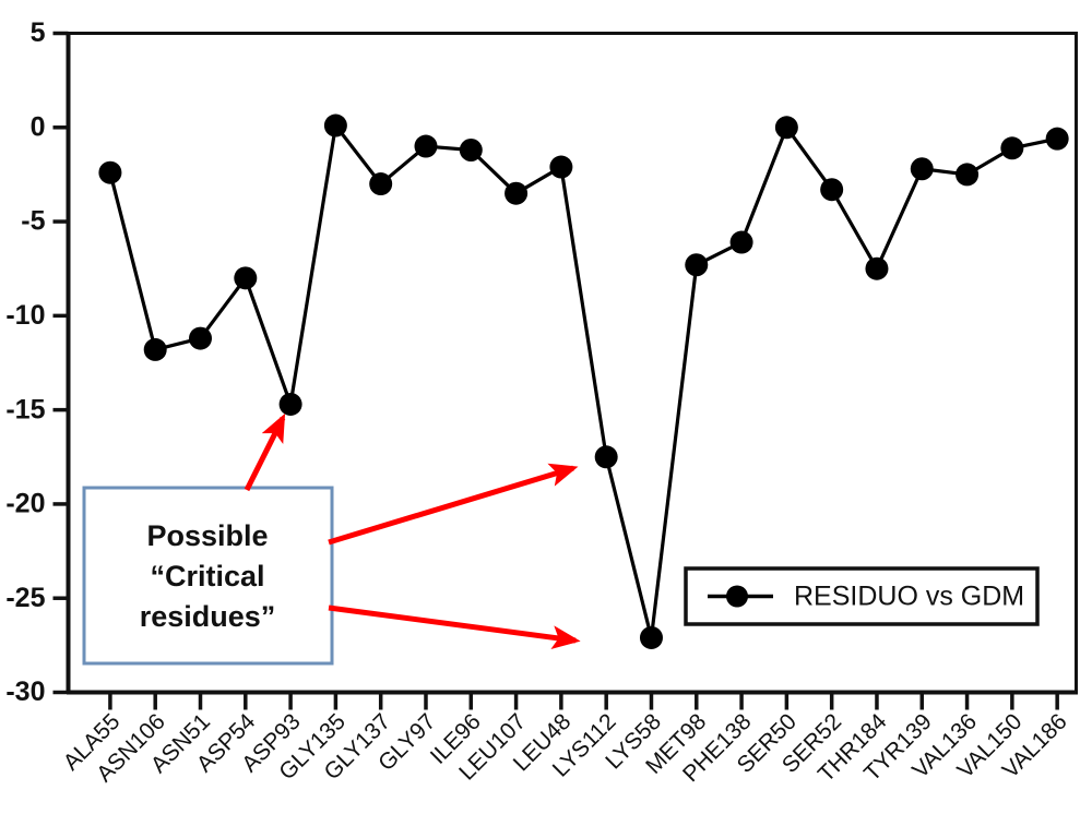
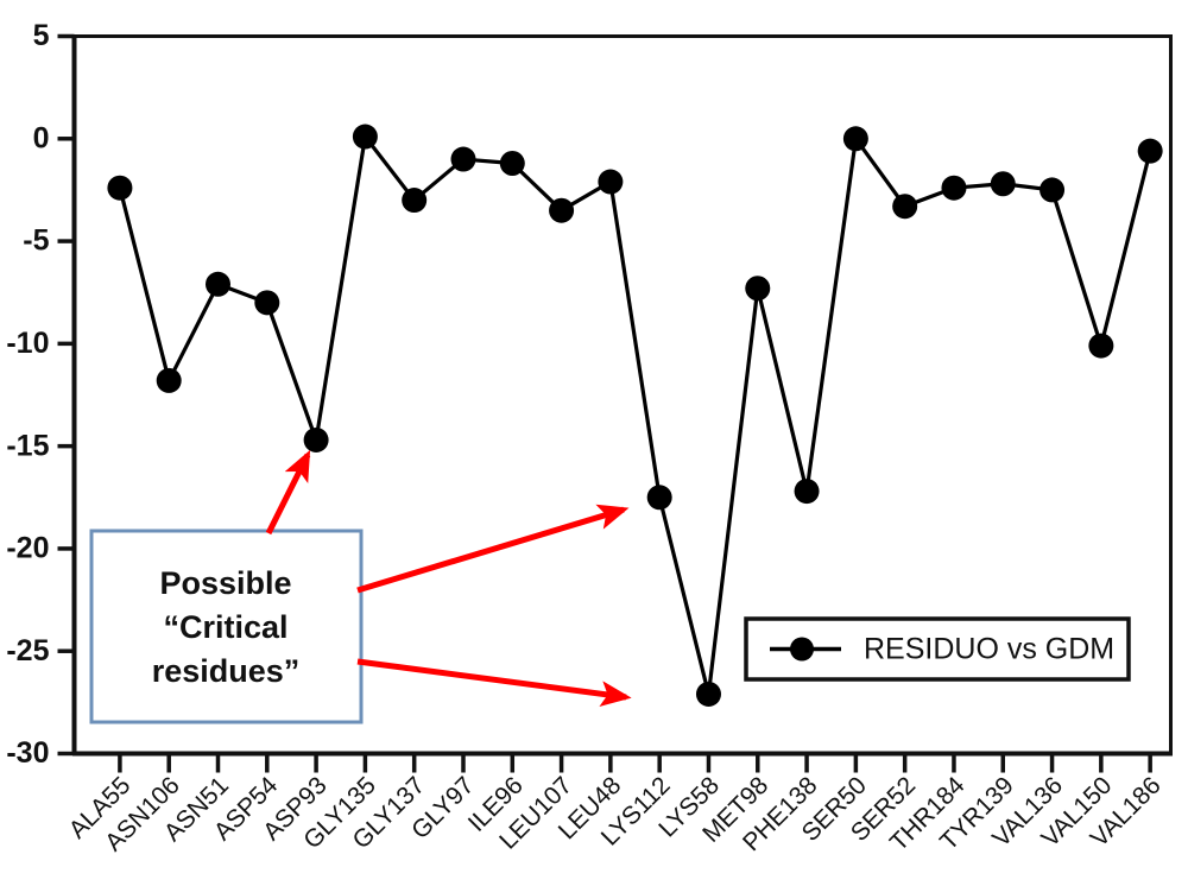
ASN51: -11.2 -> -7.1
PHE138: -6.1 -> -17.2
THR184: -7.5 -> -2.4
VAL150: -1.1 -> -10.1
